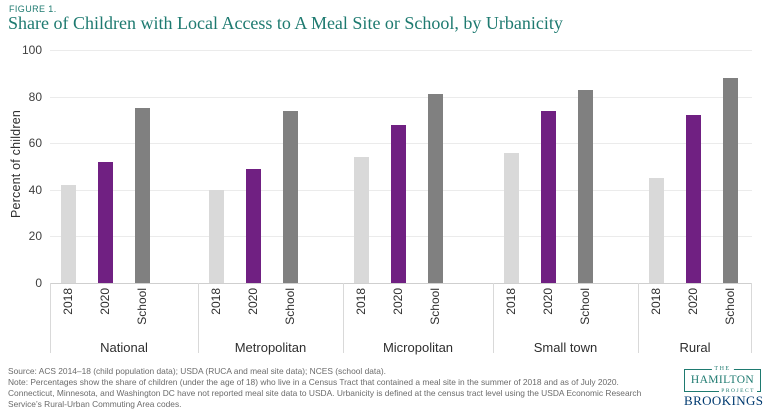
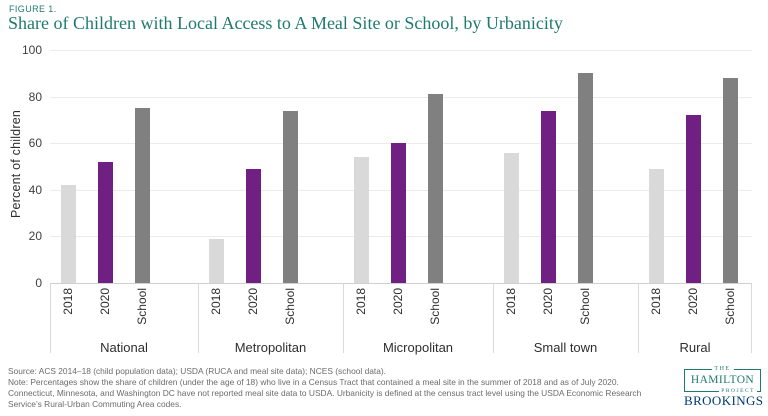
2018/Metropolitan: 40 -> 19
2020/Micropolitan: 68 -> 60
School/Small town: 83 -> 90
2018/Rural: 45 -> 49
